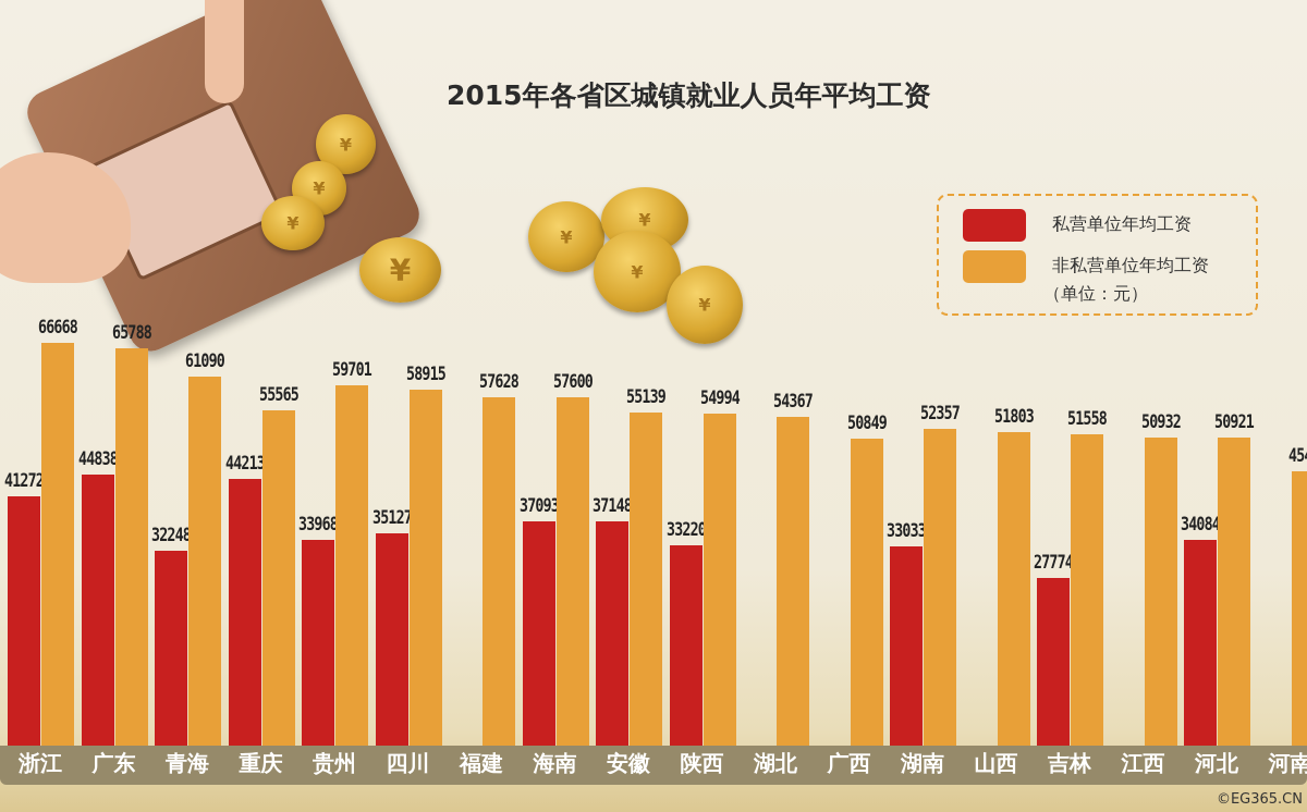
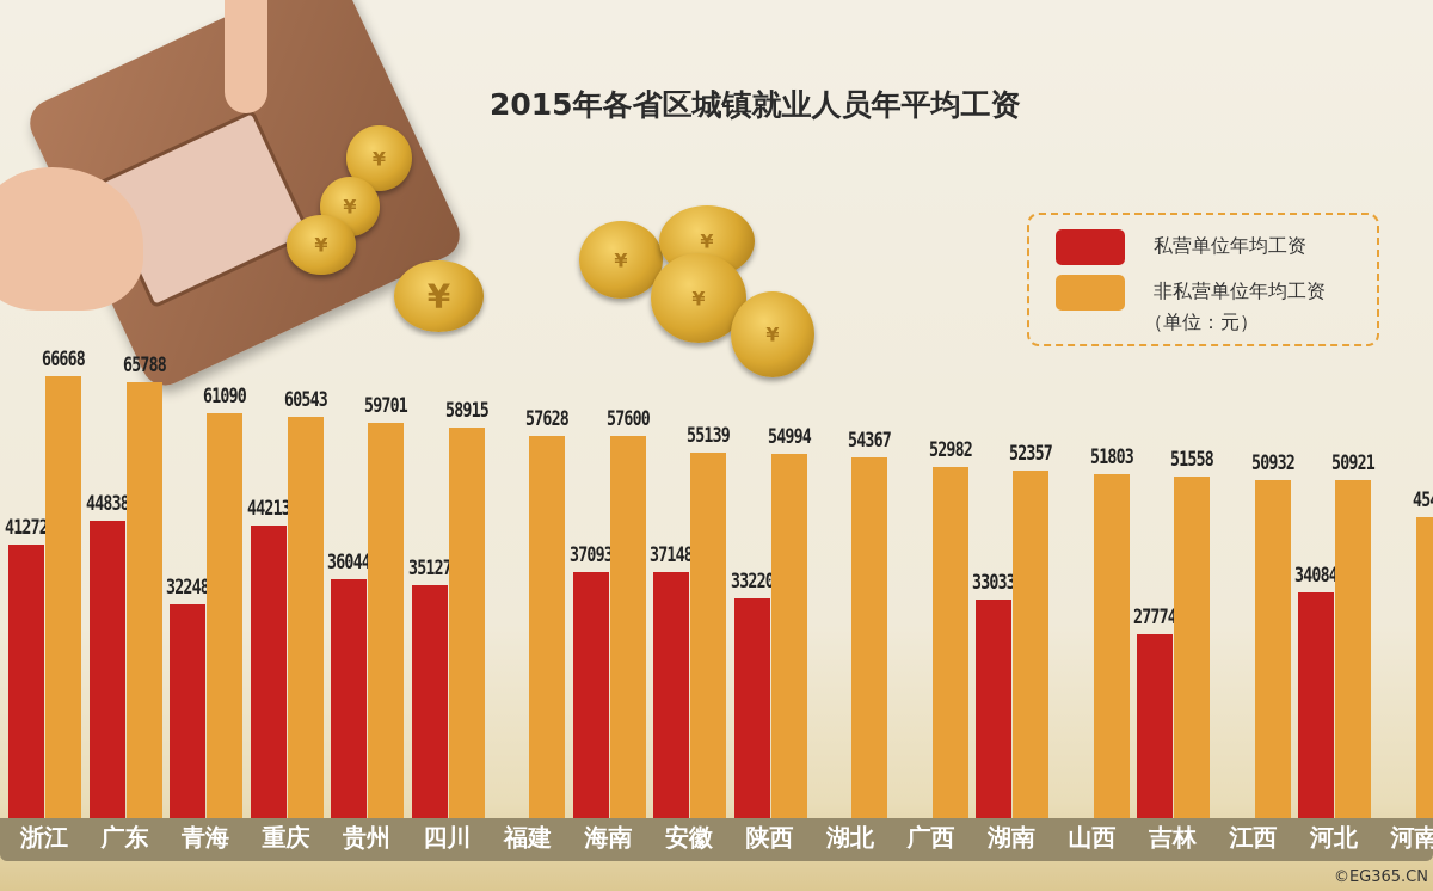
非私营单位年均工资/重庆: 55565 -> 60543
私营单位年均工资/贵州: 33968 -> 36044
非私营单位年均工资/广西: 50849 -> 52982
